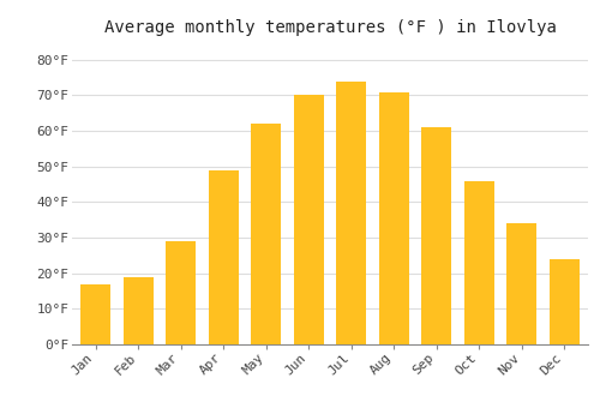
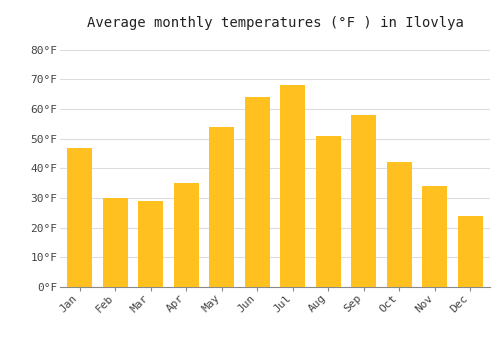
Jan: 17°F -> 47°F
Feb: 19°F -> 30°F
Apr: 49°F -> 35°F
May: 62°F -> 54°F
Jun: 70°F -> 64°F
Jul: 74°F -> 68°F
Aug: 71°F -> 51°F
Sep: 61°F -> 58°F
Oct: 46°F -> 42°F
